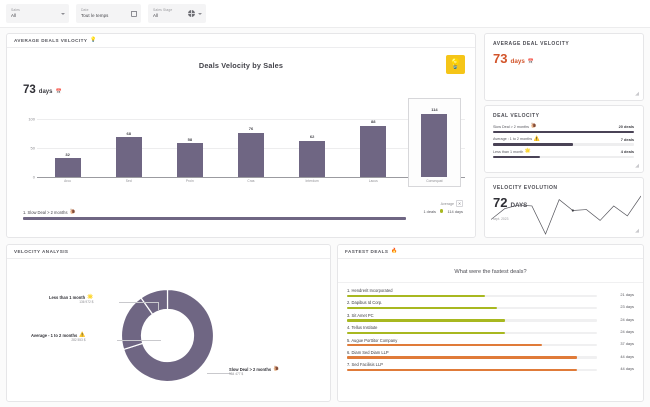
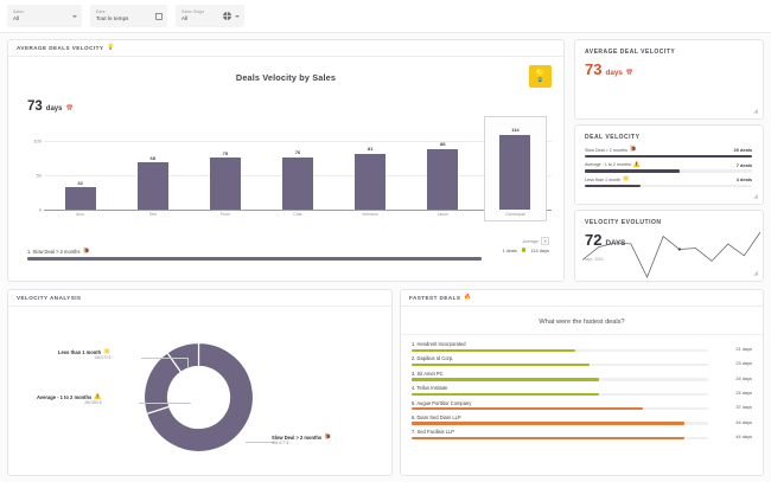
Proin: 58 -> 75
Interdum: 62 -> 81
